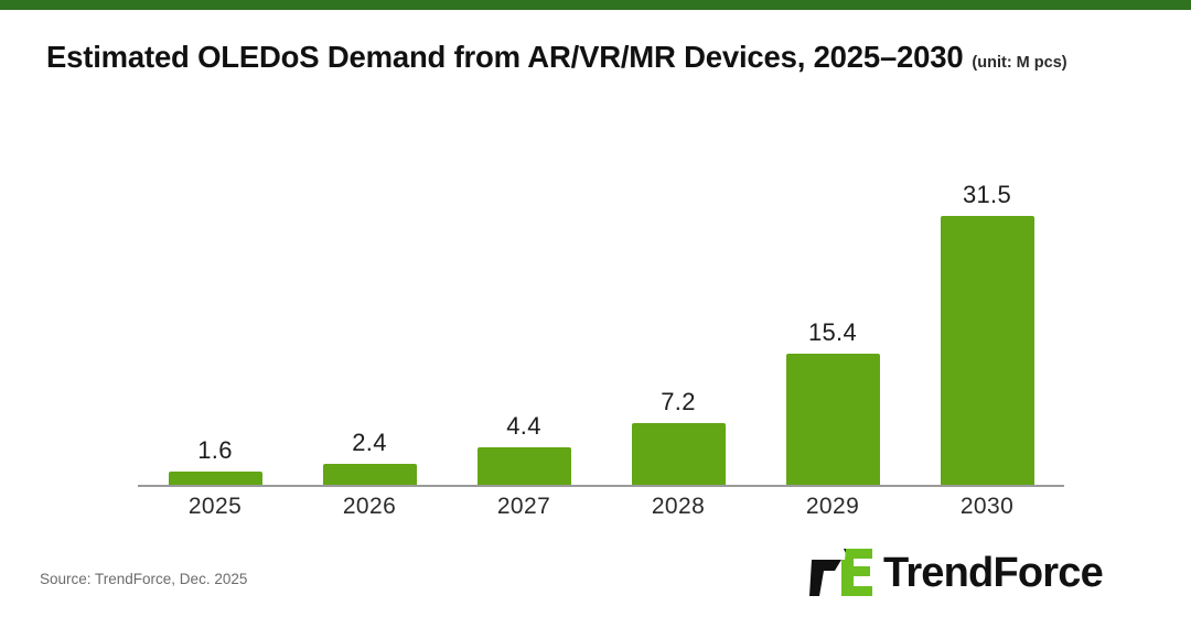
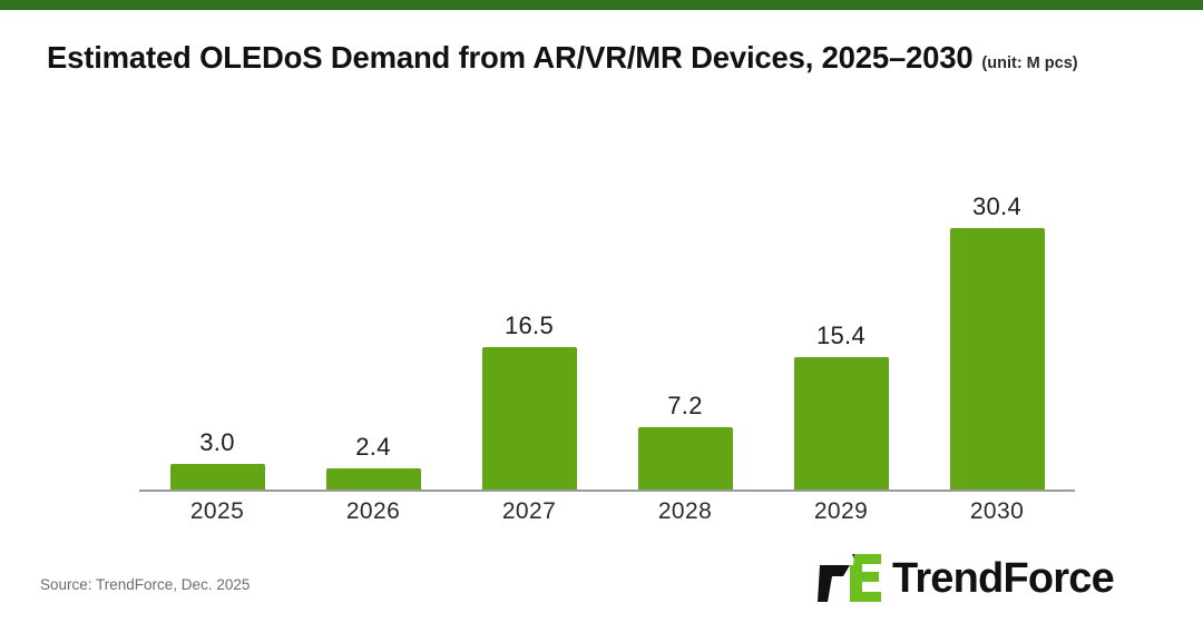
2025: 1.6 -> 3.0
2027: 4.4 -> 16.5
2030: 31.5 -> 30.4
